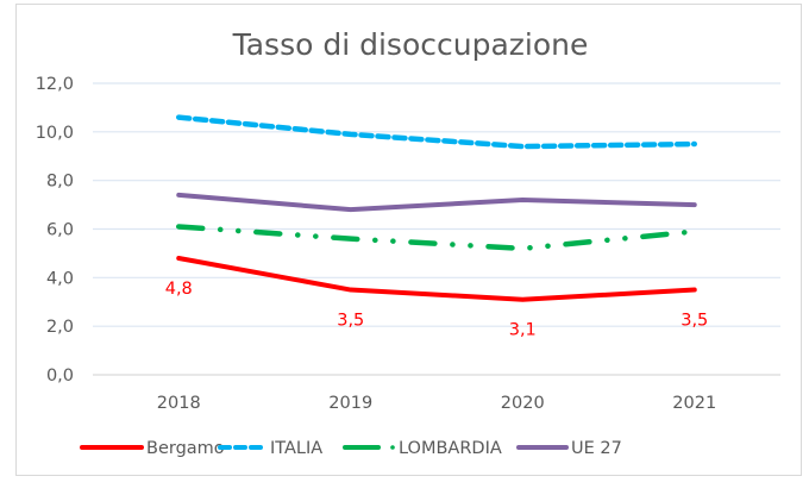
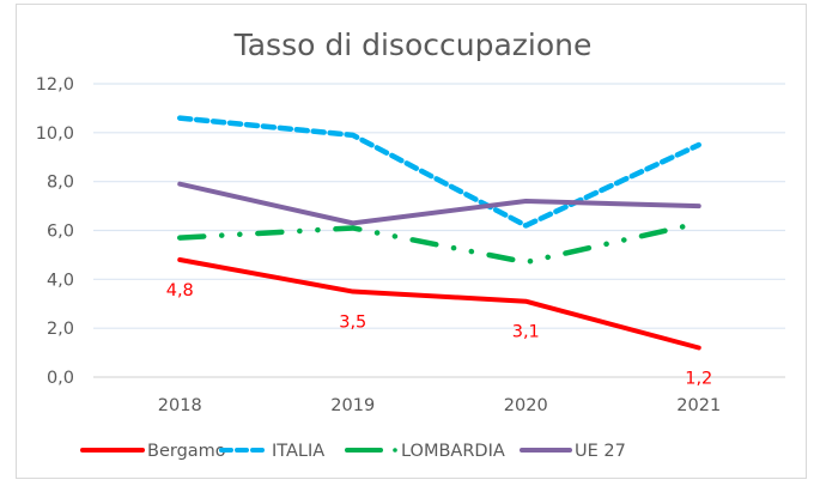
LOMBARDIA/2018: 6,1 -> 5,7
UE 27/2018: 7,4 -> 7,9
LOMBARDIA/2019: 5,6 -> 6,1
UE 27/2019: 6,8 -> 6,3
ITALIA/2020: 9,4 -> 6,2
LOMBARDIA/2020: 5,2 -> 4,7
Bergamo/2021: 3,5 -> 1,2
LOMBARDIA/2021: 5,9 -> 6,3
